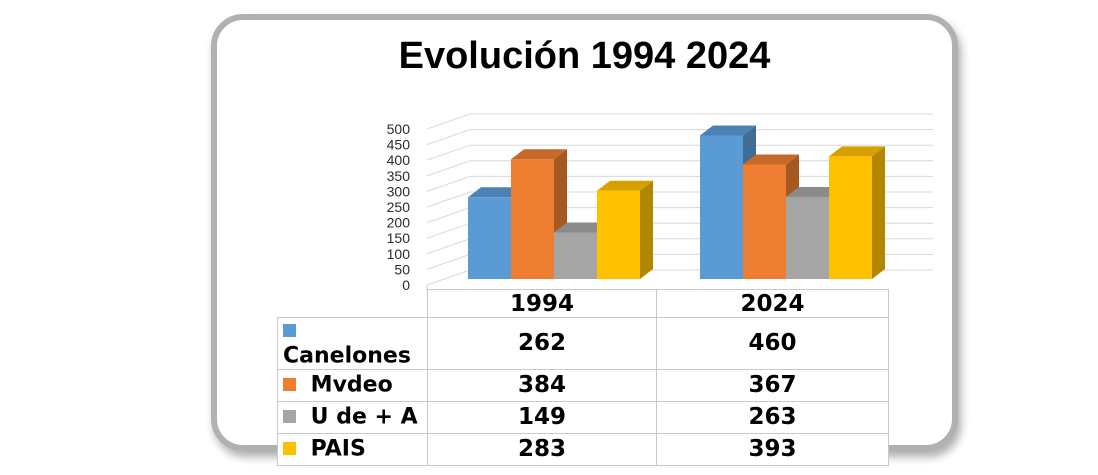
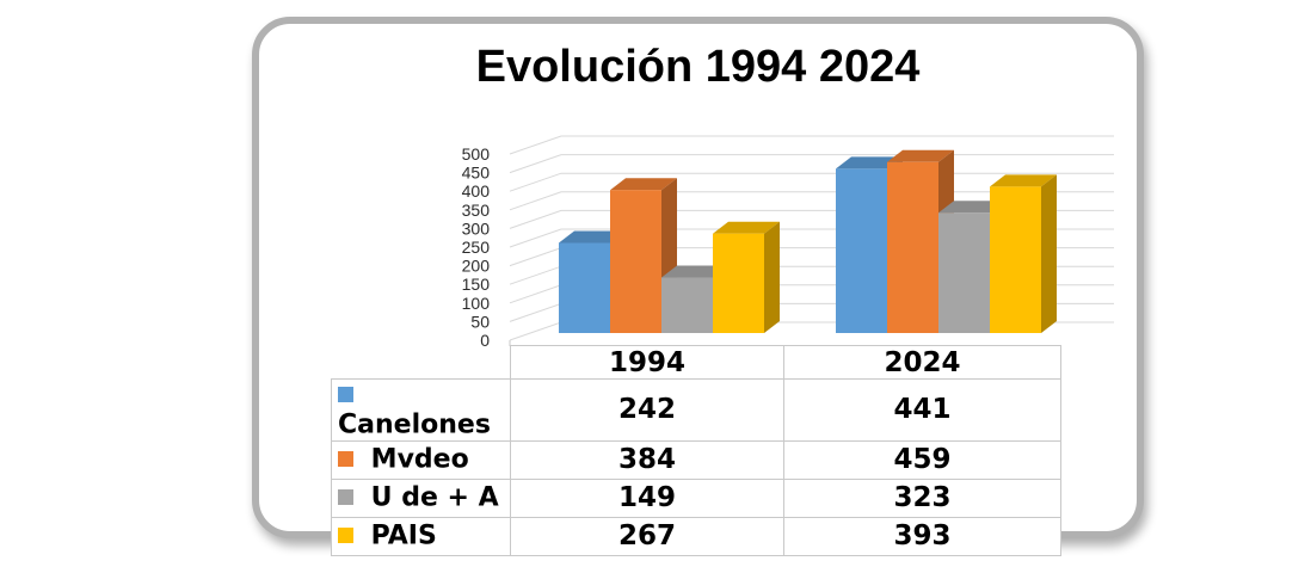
Canelones/1994: 262 -> 242
PAIS/1994: 283 -> 267
Canelones/2024: 460 -> 441
Mvdeo/2024: 367 -> 459
U de + A/2024: 263 -> 323
